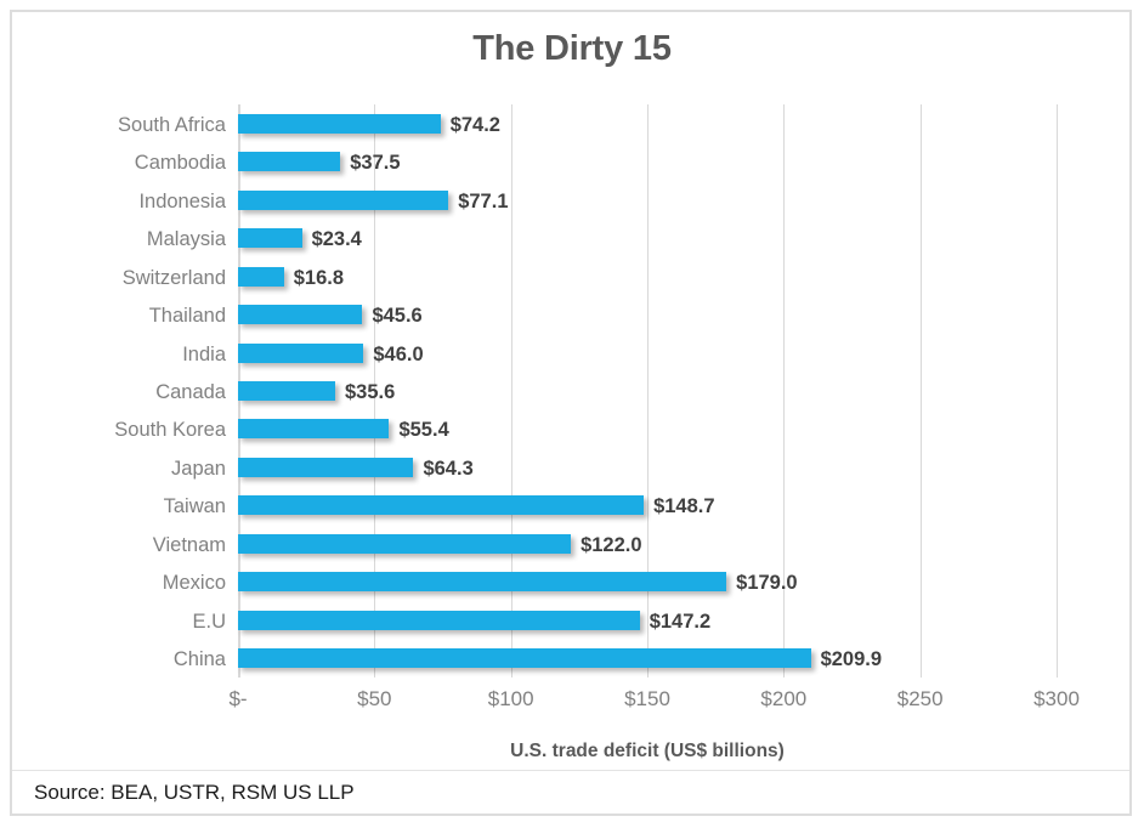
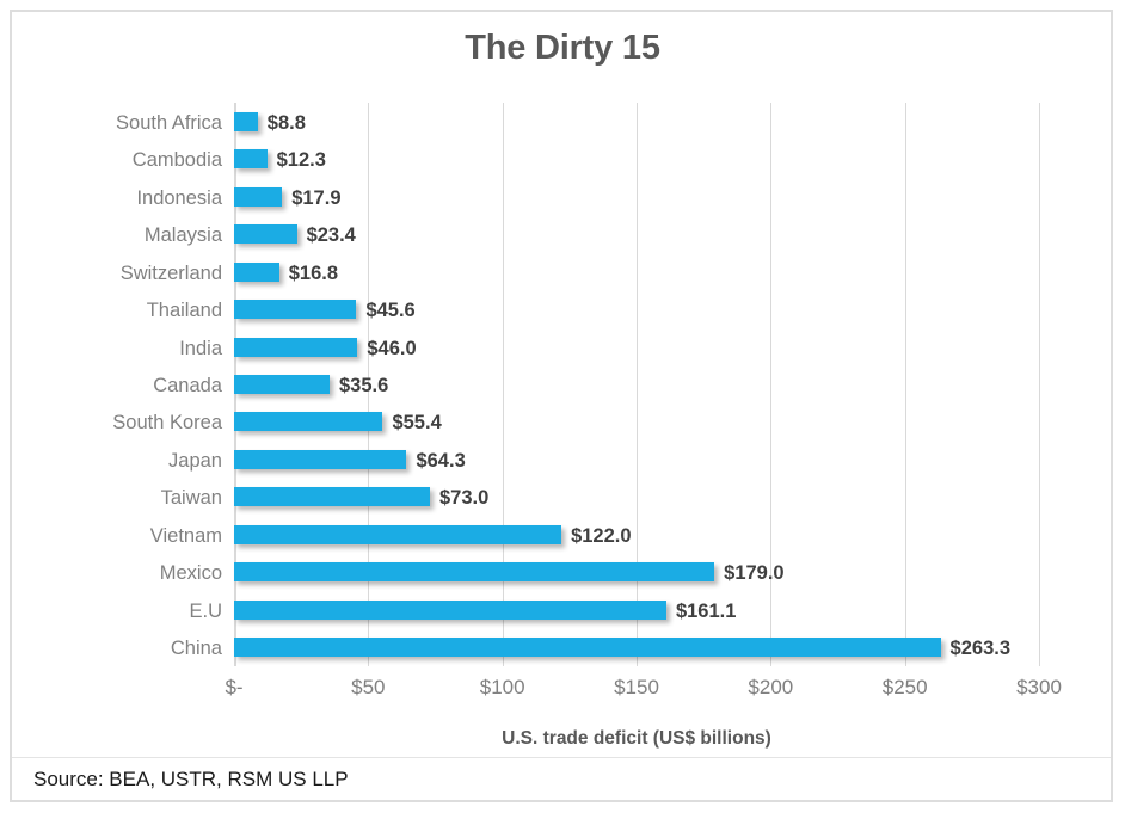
South Africa: $74.2 -> $8.8
Cambodia: $37.5 -> $12.3
Indonesia: $77.1 -> $17.9
Taiwan: $148.7 -> $73.0
E.U: $147.2 -> $161.1
China: $209.9 -> $263.3
